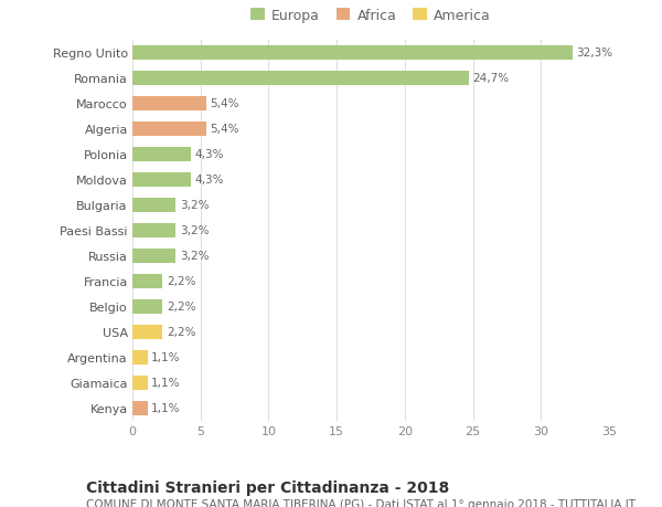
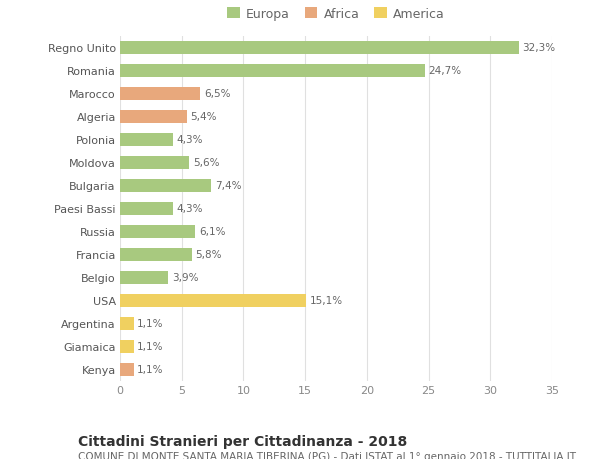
Marocco: 5,4% -> 6,5%
Moldova: 4,3% -> 5,6%
Bulgaria: 3,2% -> 7,4%
Paesi Bassi: 3,2% -> 4,3%
Russia: 3,2% -> 6,1%
Francia: 2,2% -> 5,8%
Belgio: 2,2% -> 3,9%
USA: 2,2% -> 15,1%
